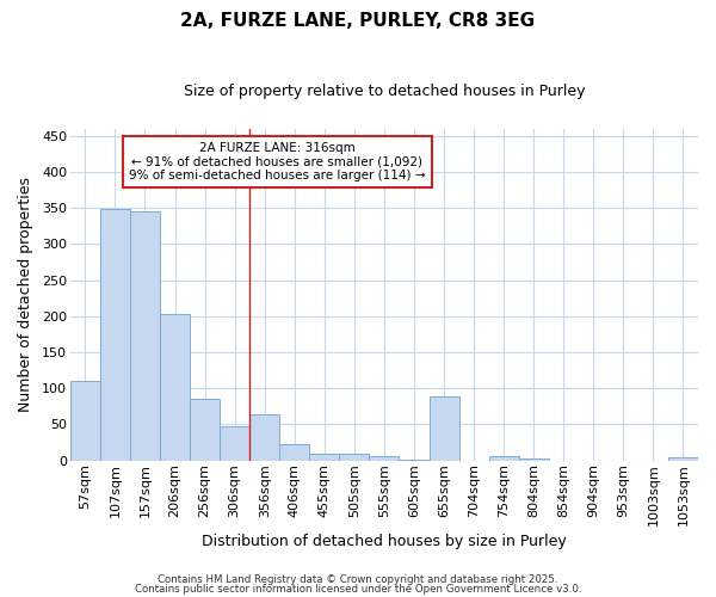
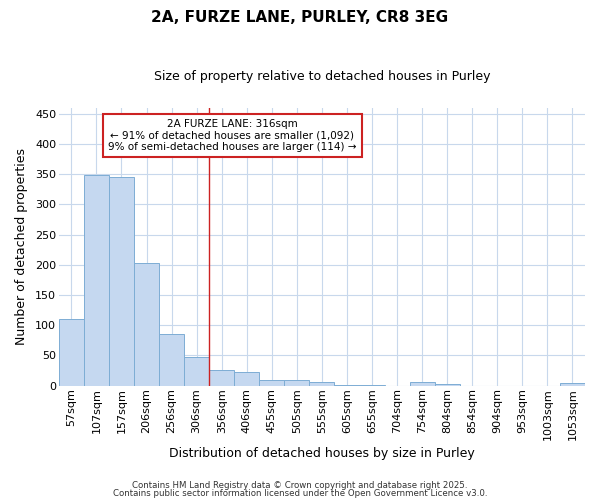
356sqm: 64 -> 26
655sqm: 88 -> 1
